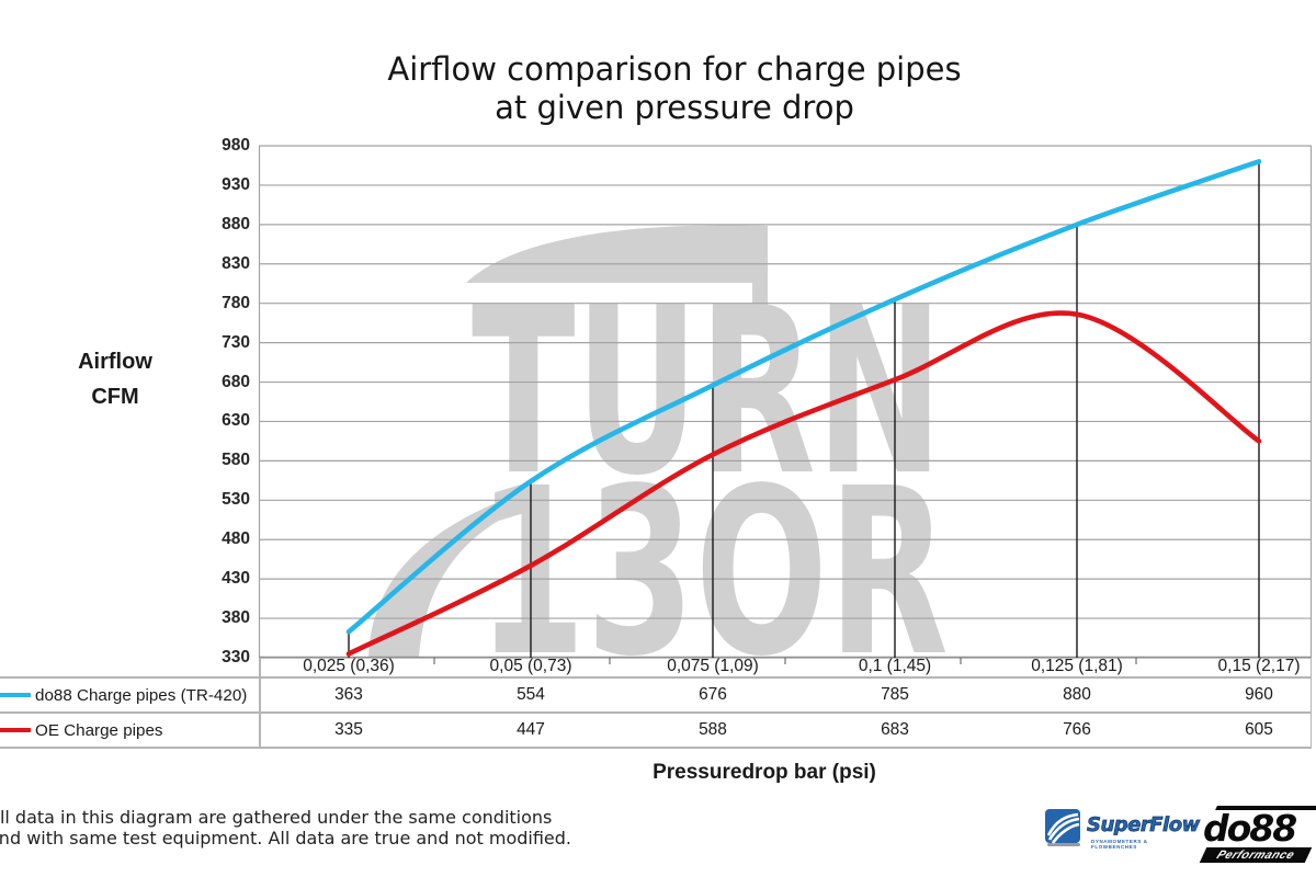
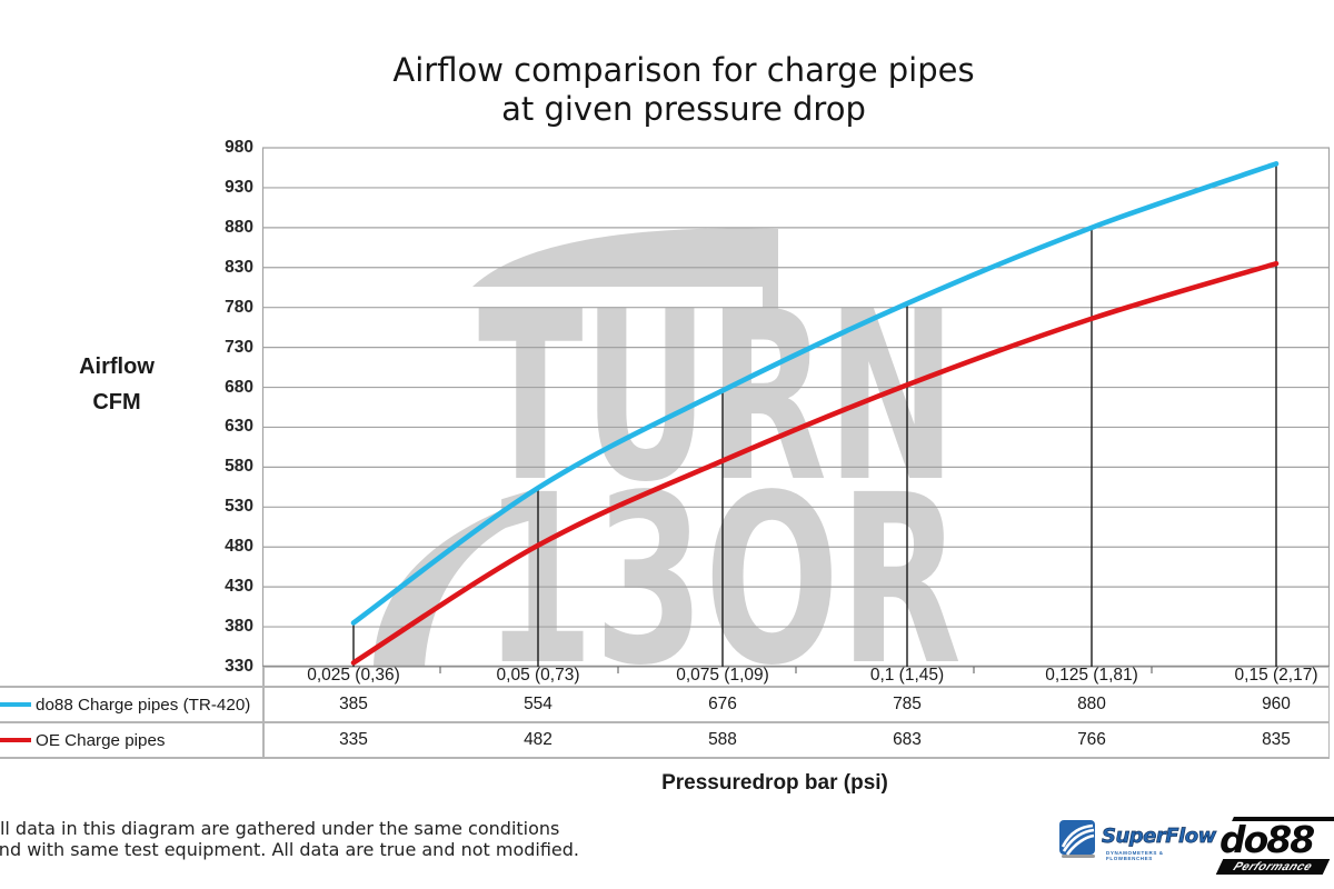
do88 Charge pipes (TR-420)/0,025 (0,36): 363 -> 385
OE Charge pipes/0,05 (0,73): 447 -> 482
OE Charge pipes/0,15 (2,17): 605 -> 835
